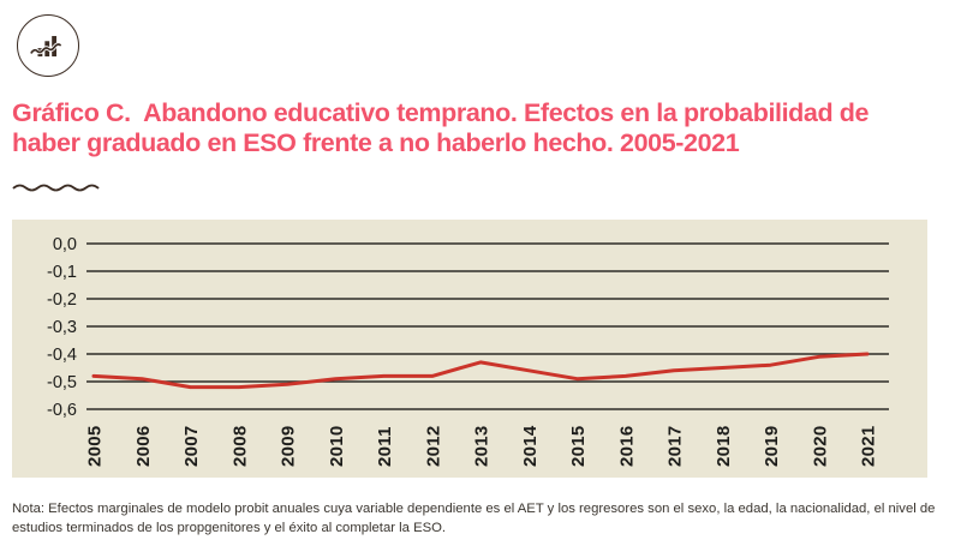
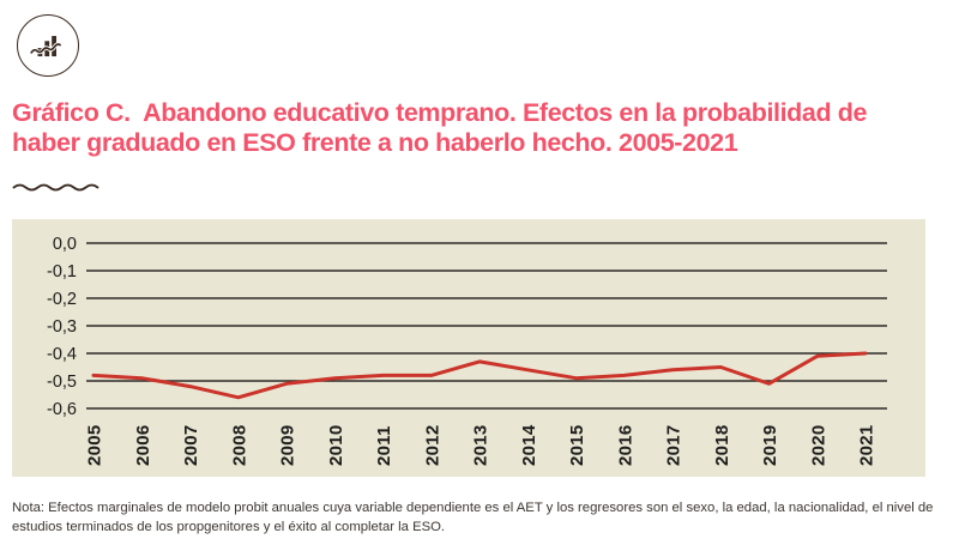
2008: -0,52 -> -0,56
2019: -0,44 -> -0,51
